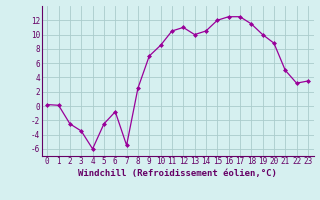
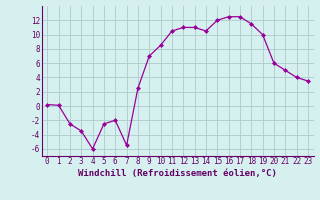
6: -0.8 -> -2.0
13: 10.0 -> 11.0
20: 8.8 -> 6.0
22: 3.2 -> 4.0
